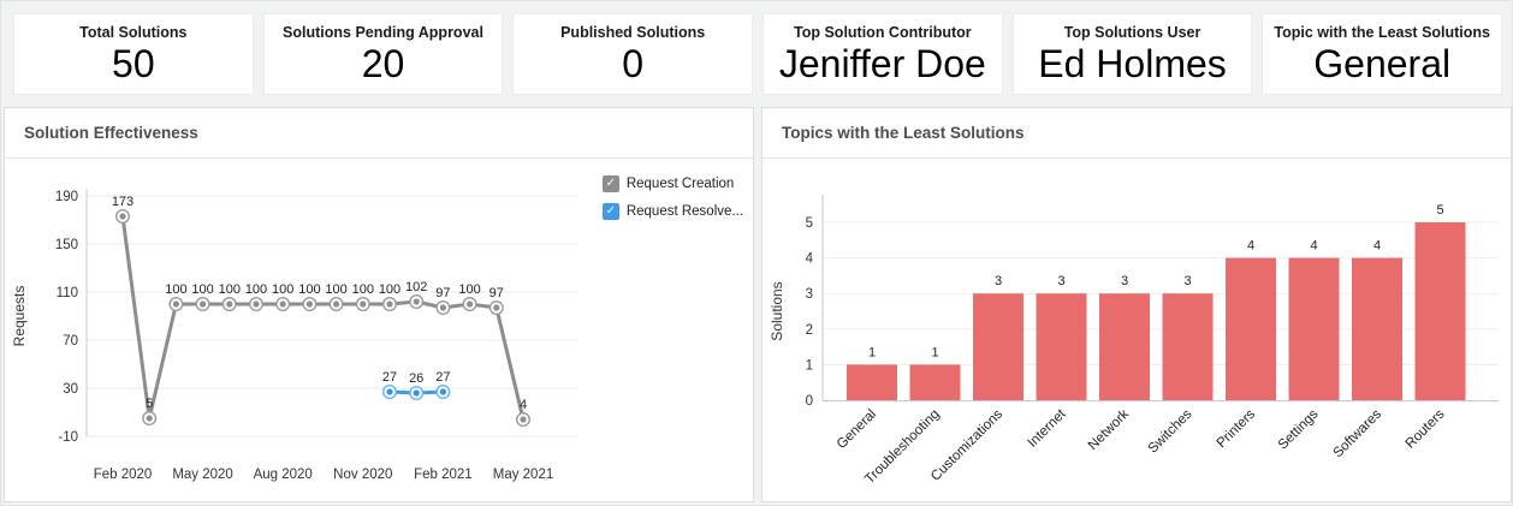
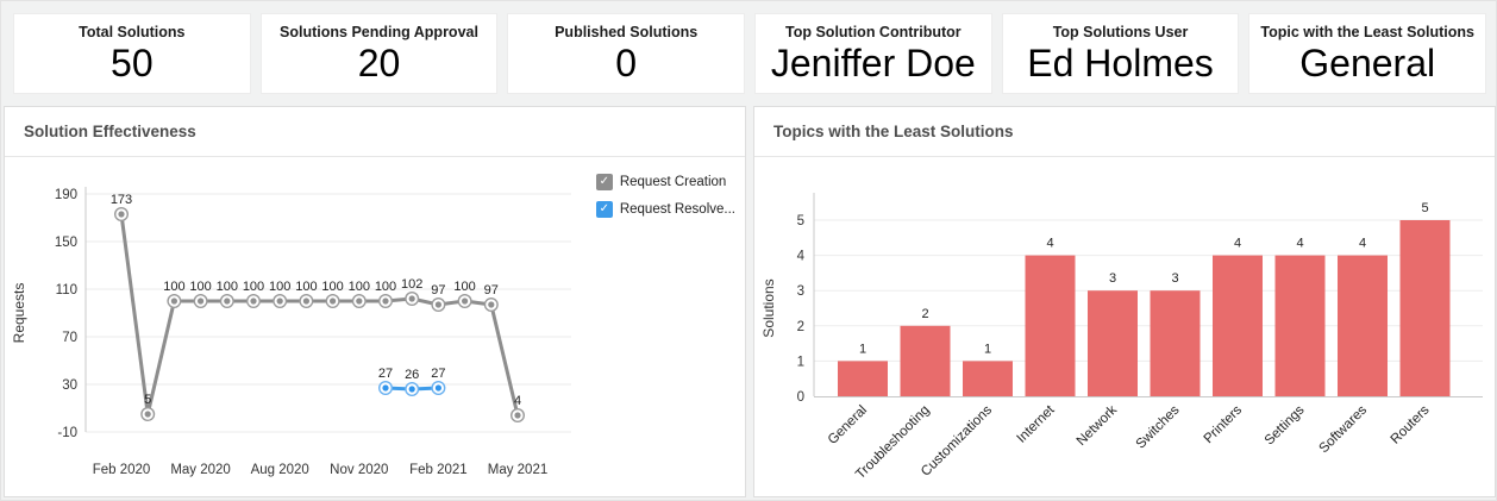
Topics with the Least Solutions/Troubleshooting: 1 -> 2
Topics with the Least Solutions/Customizations: 3 -> 1
Topics with the Least Solutions/Internet: 3 -> 4
